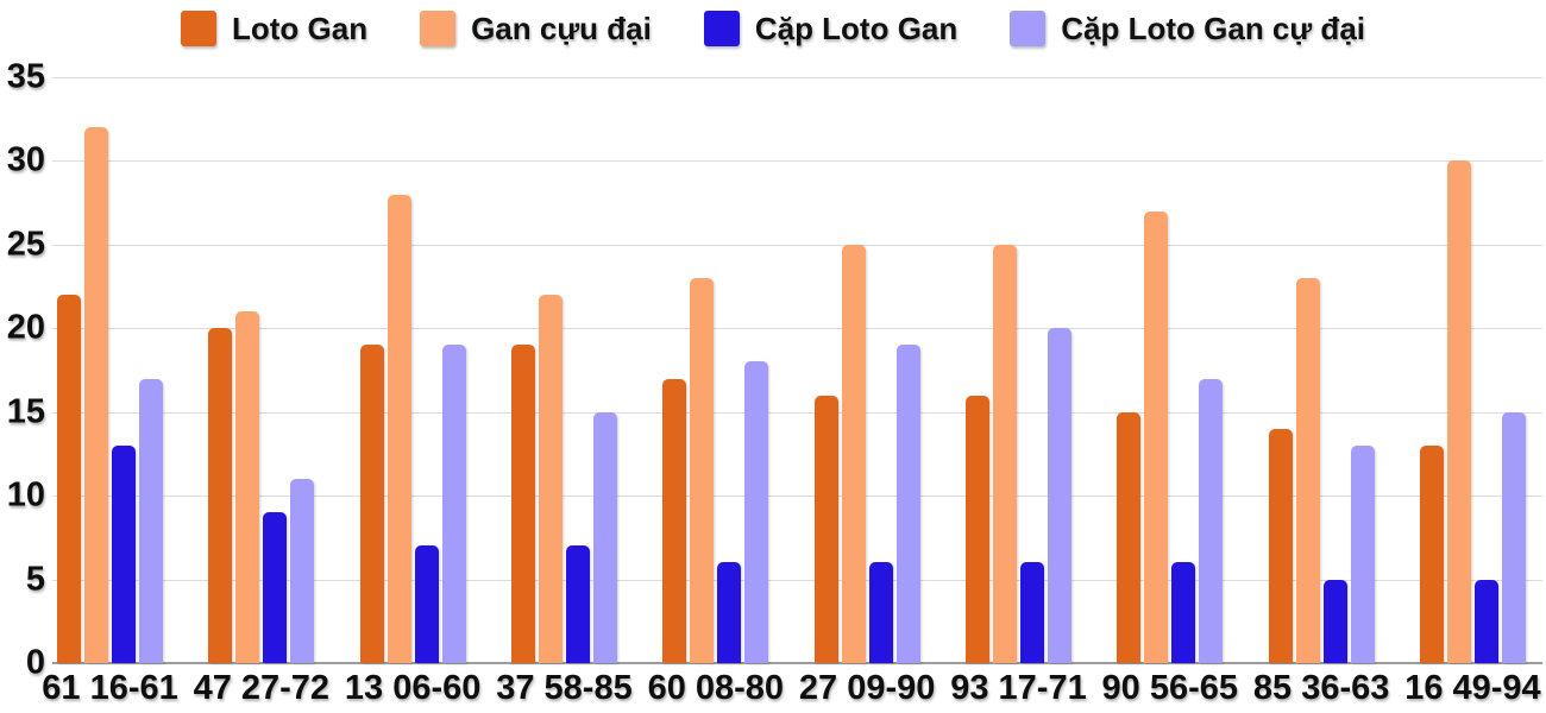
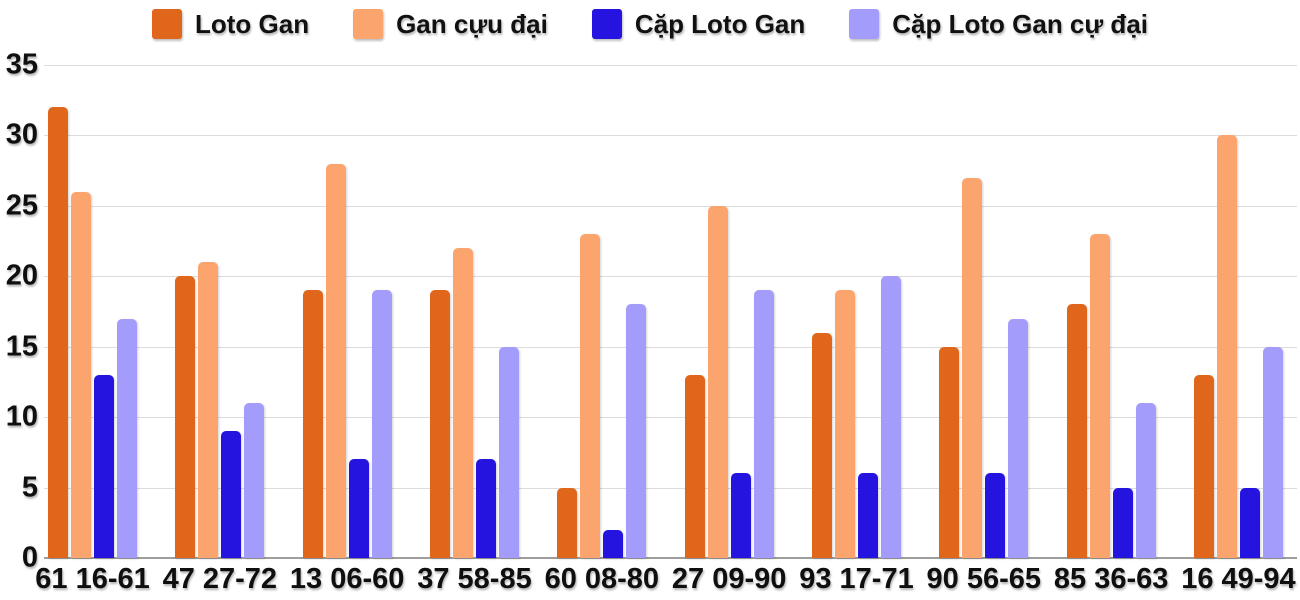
Loto Gan/61 16-61: 22 -> 32
Gan cựu đại/61 16-61: 32 -> 26
Loto Gan/60 08-80: 17 -> 5
Cặp Loto Gan/60 08-80: 6 -> 2
Loto Gan/27 09-90: 16 -> 13
Gan cựu đại/93 17-71: 25 -> 19
Loto Gan/85 36-63: 14 -> 18
Cặp Loto Gan cự đại/85 36-63: 13 -> 11
